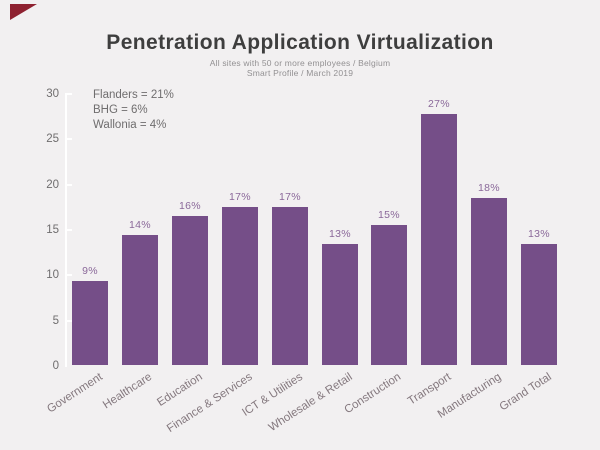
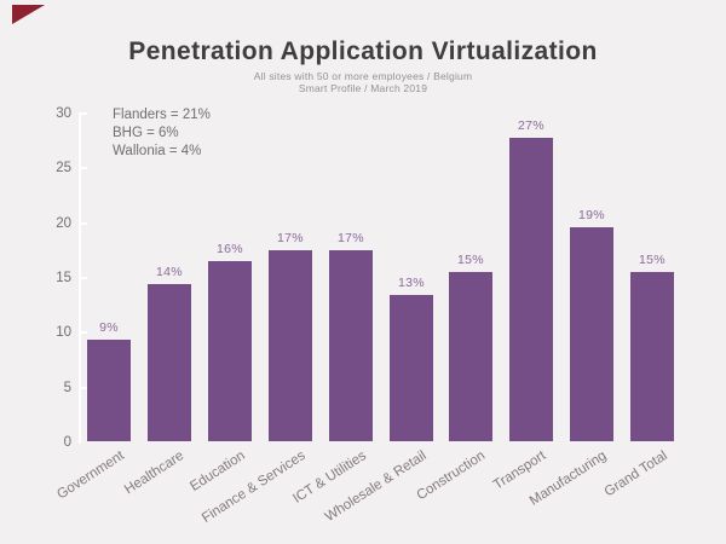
Manufacturing: 18% -> 19%
Grand Total: 13% -> 15%
